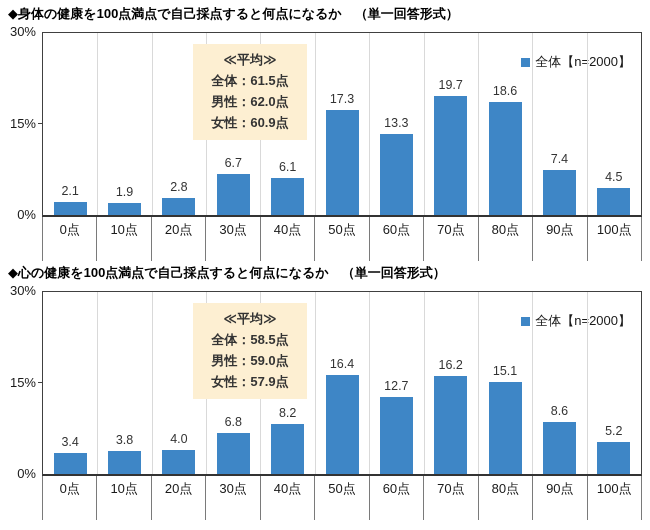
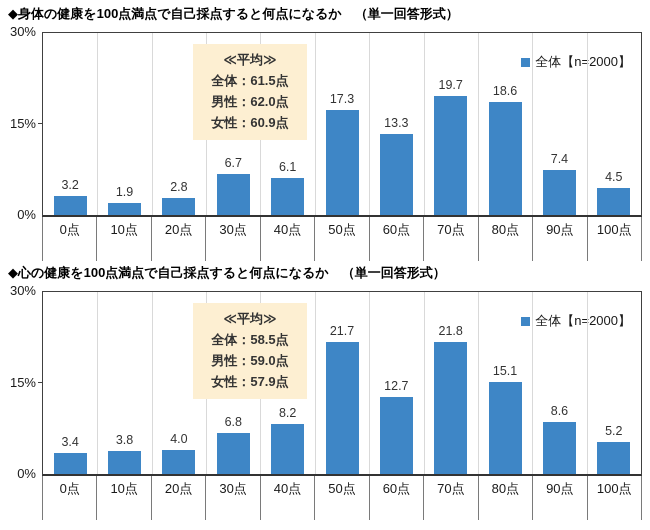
◆身体の健康を100点満点で自己採点すると何点になるか （単一回答形式）/0点: 2.1 -> 3.2
◆心の健康を100点満点で自己採点すると何点になるか （単一回答形式）/50点: 16.4 -> 21.7
◆心の健康を100点満点で自己採点すると何点になるか （単一回答形式）/70点: 16.2 -> 21.8
